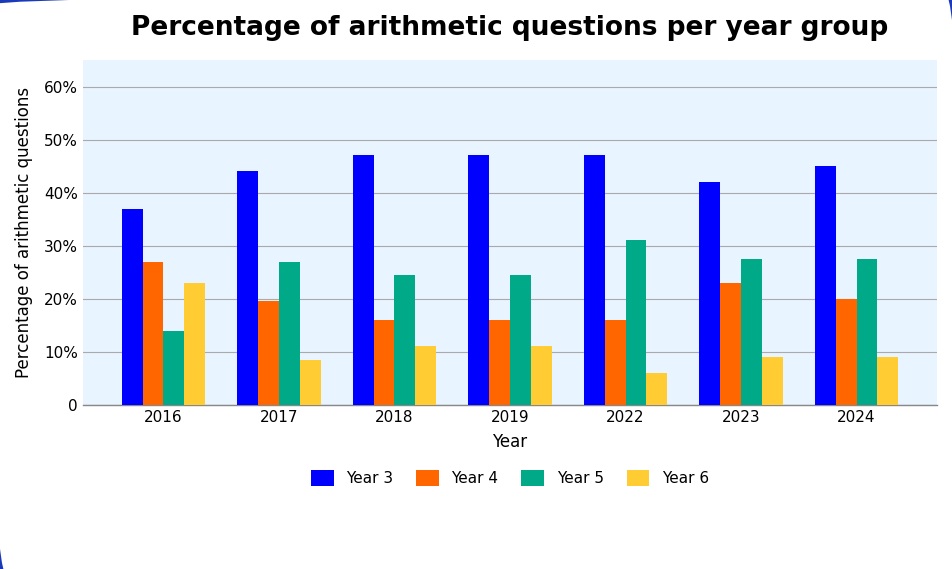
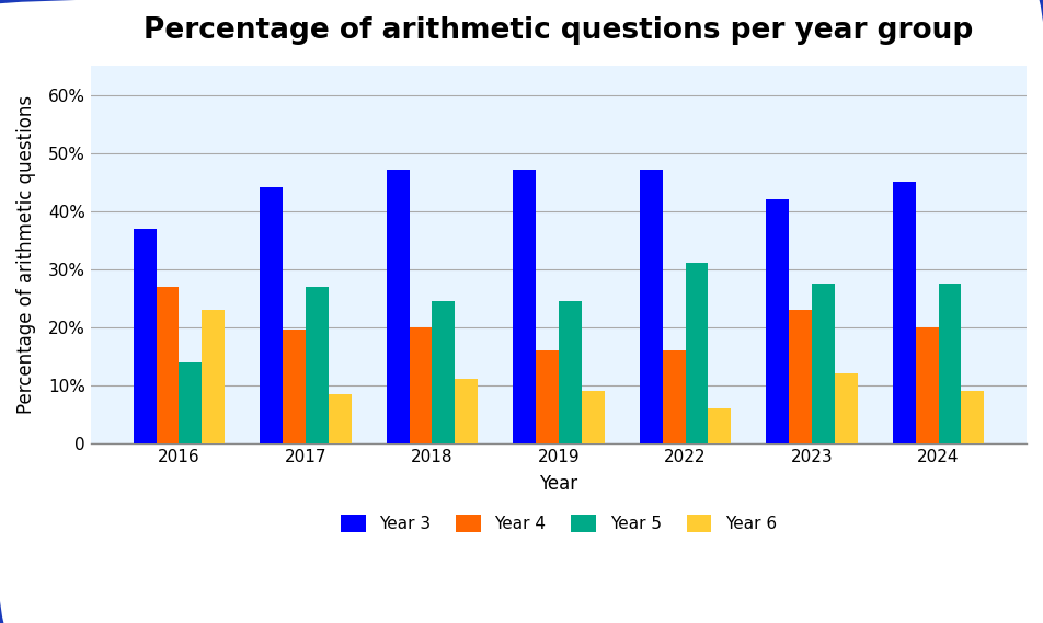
Year 4/2018: 16.0% -> 20.0%
Year 6/2019: 11.0% -> 9.0%
Year 6/2023: 9.0% -> 12.0%
